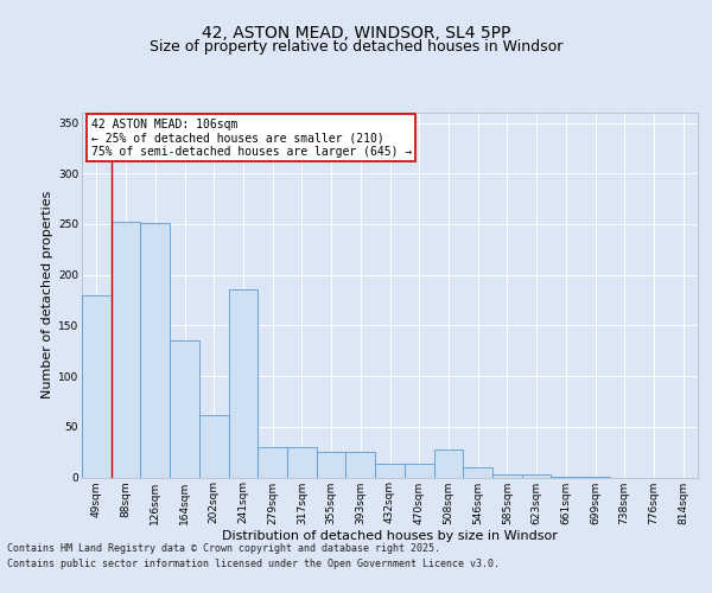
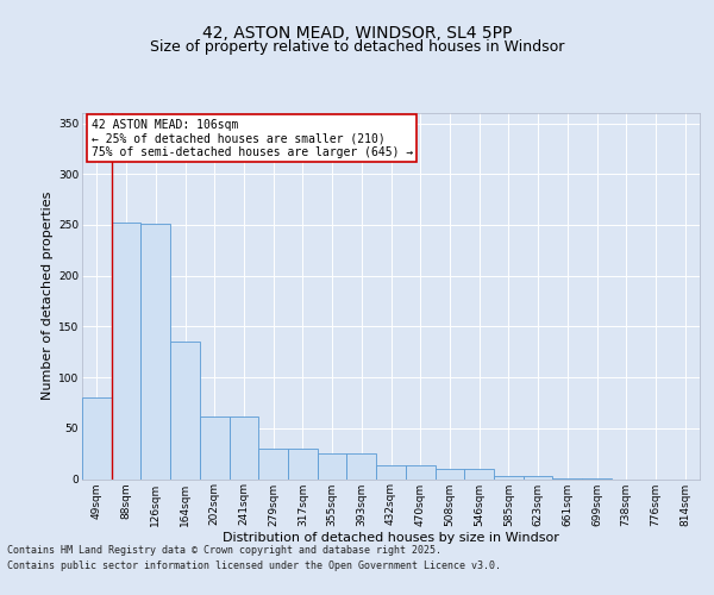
49sqm: 180 -> 80
241sqm: 186 -> 62
508sqm: 28 -> 10
